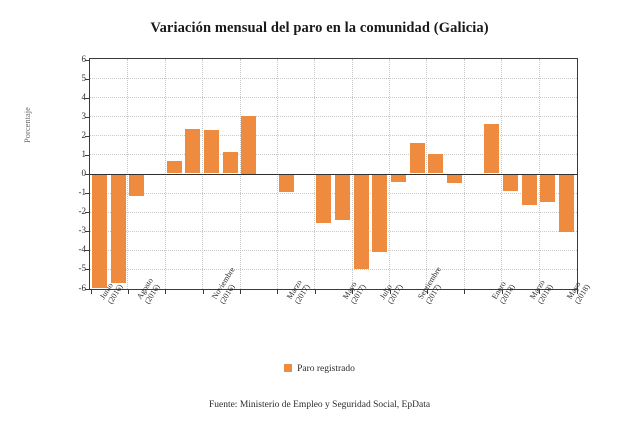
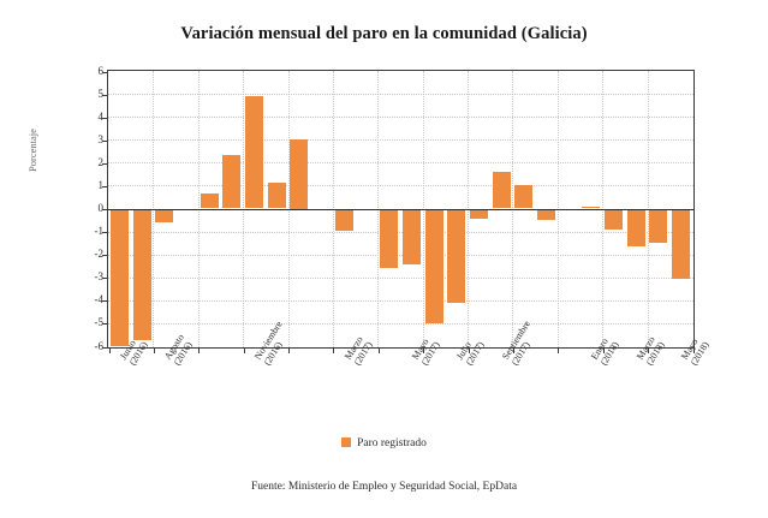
Agosto (2016): -1.2 -> -0.6
Noviembre (2016): 2.3 -> 4.9
Enero (2018): 2.6 -> 0.1
